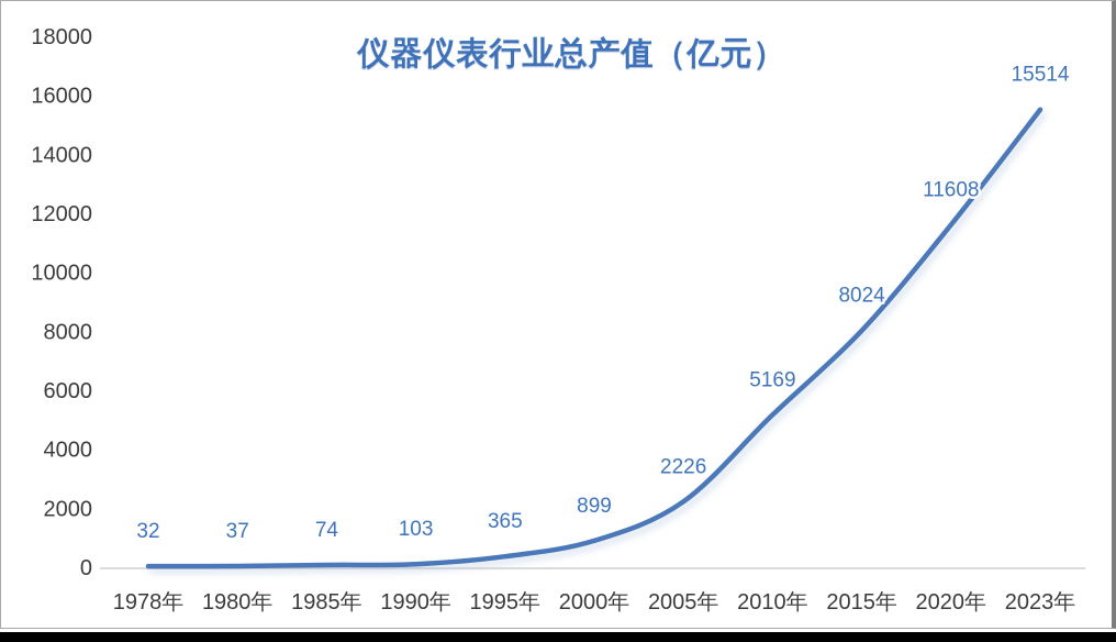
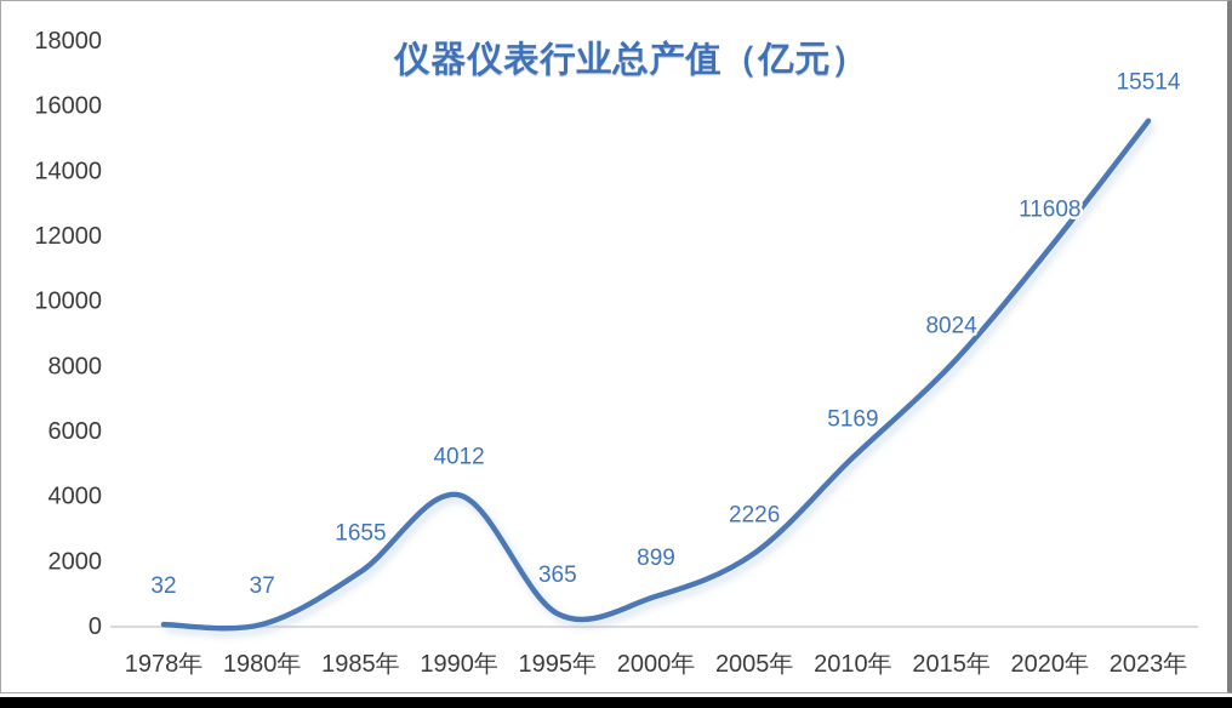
1985年: 74 -> 1655
1990年: 103 -> 4012
